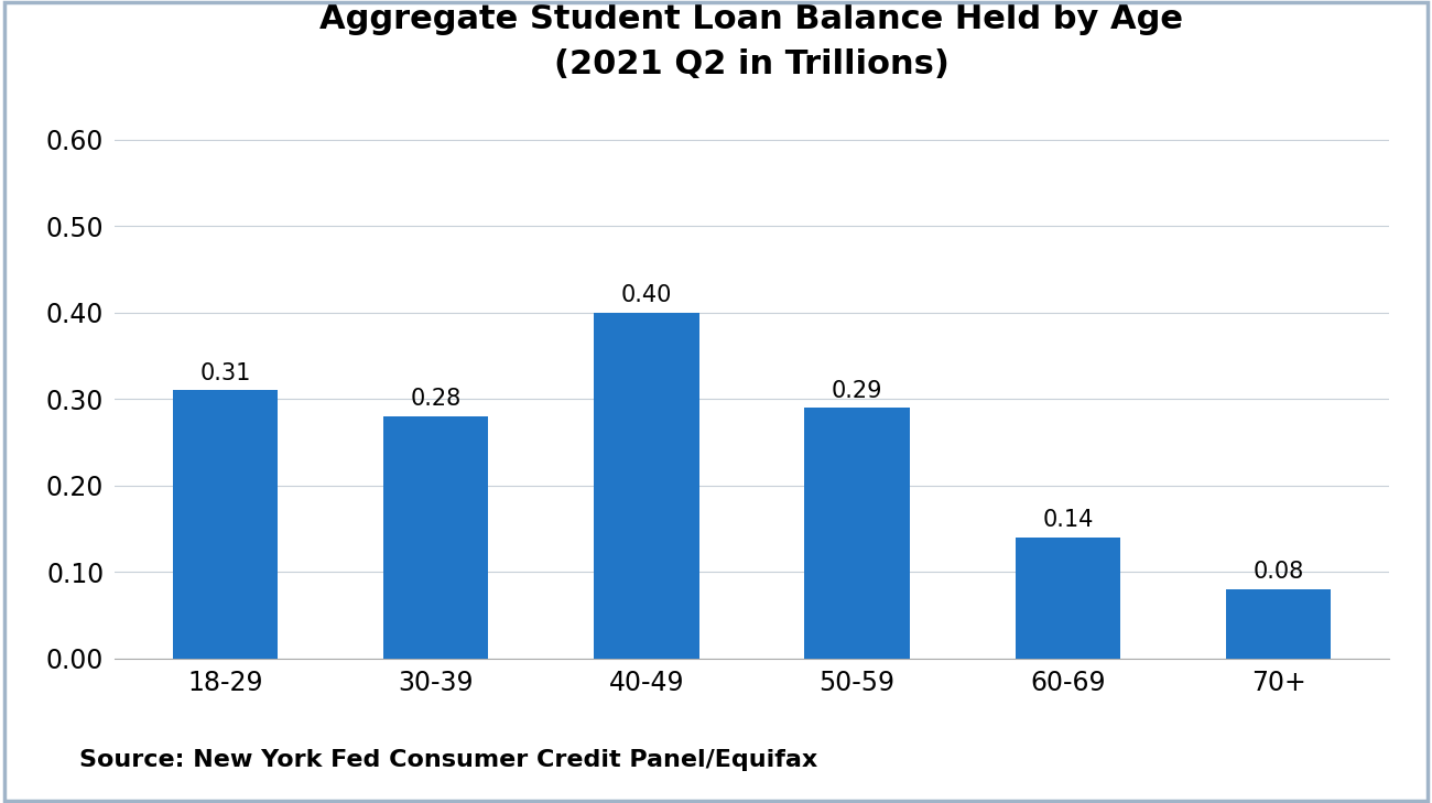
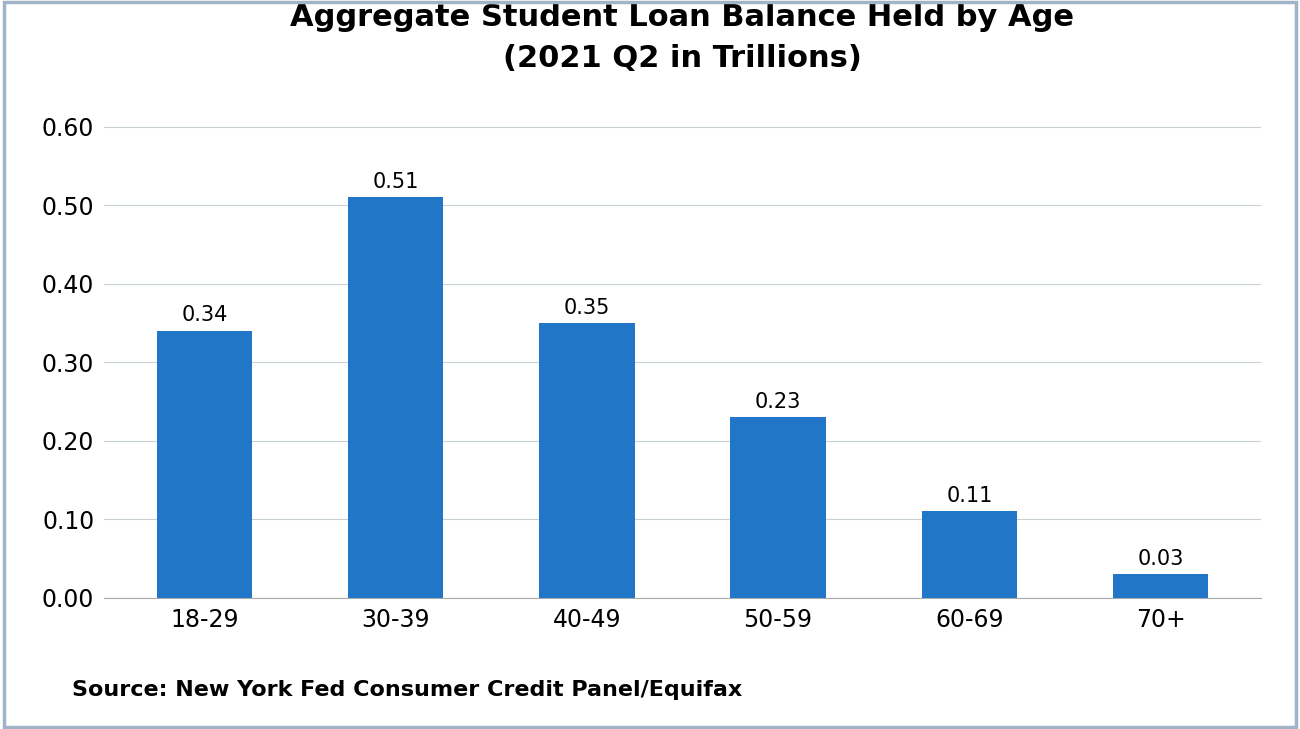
18-29: 0.31 -> 0.34
30-39: 0.28 -> 0.51
40-49: 0.40 -> 0.35
50-59: 0.29 -> 0.23
60-69: 0.14 -> 0.11
70+: 0.08 -> 0.03
